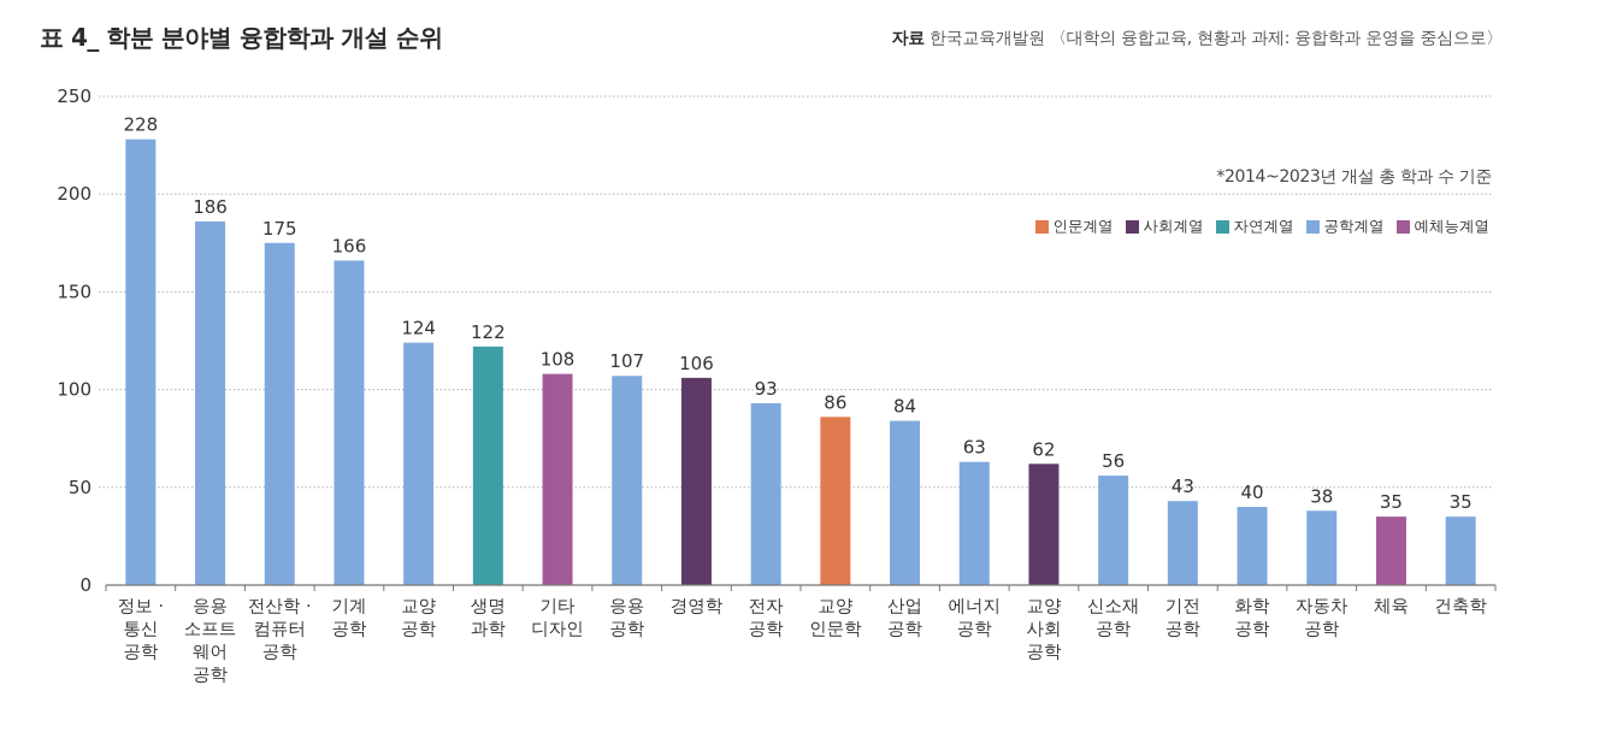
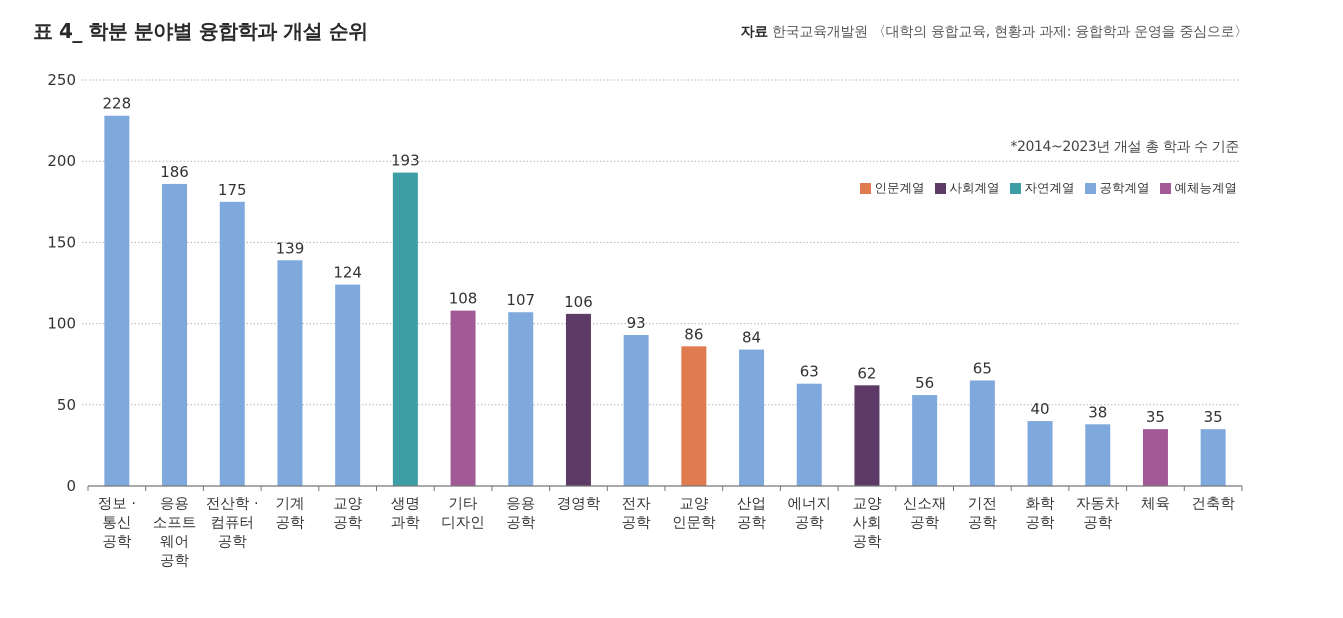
기계 공학: 166 -> 139
생명 과학: 122 -> 193
기전 공학: 43 -> 65
